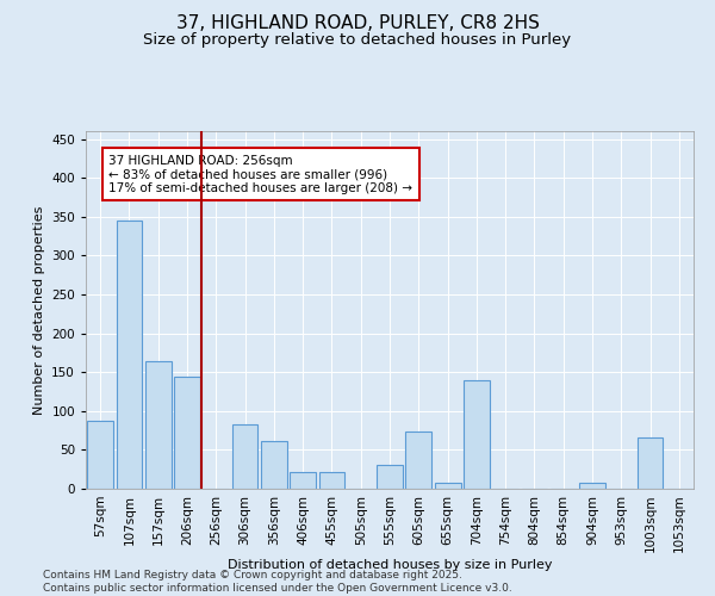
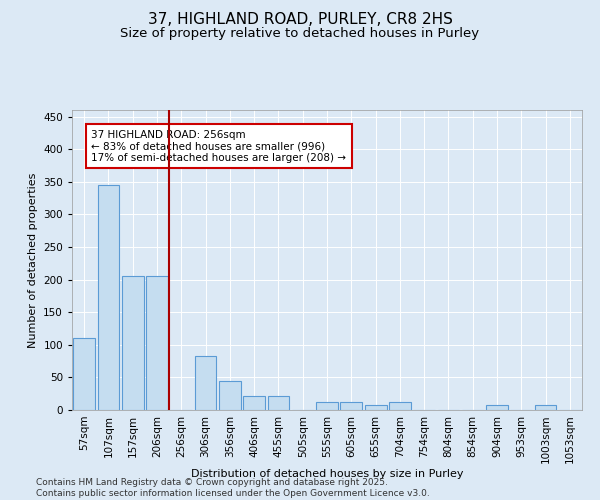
57sqm: 88 -> 110
157sqm: 164 -> 205
206sqm: 144 -> 205
356sqm: 62 -> 45
555sqm: 30 -> 13
605sqm: 74 -> 13
704sqm: 140 -> 13
1003sqm: 66 -> 7
